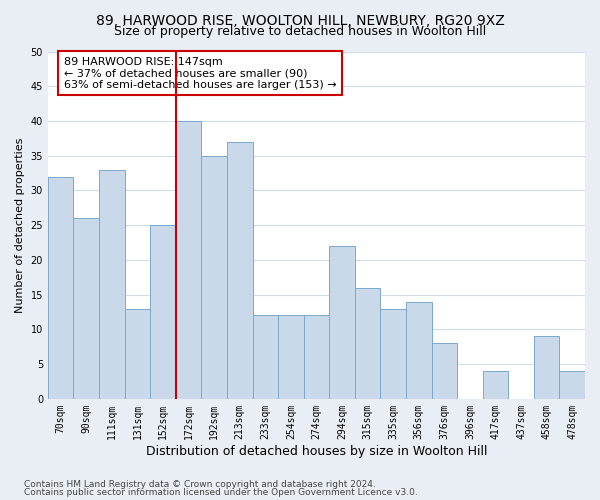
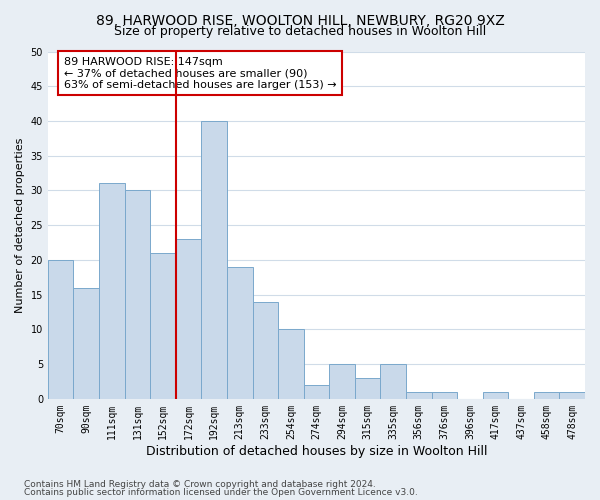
70sqm: 32 -> 20
90sqm: 26 -> 16
111sqm: 33 -> 31
131sqm: 13 -> 30
152sqm: 25 -> 21
172sqm: 40 -> 23
192sqm: 35 -> 40
213sqm: 37 -> 19
233sqm: 12 -> 14
254sqm: 12 -> 10
274sqm: 12 -> 2
294sqm: 22 -> 5
315sqm: 16 -> 3
335sqm: 13 -> 5
356sqm: 14 -> 1
376sqm: 8 -> 1
417sqm: 4 -> 1
458sqm: 9 -> 1
478sqm: 4 -> 1
